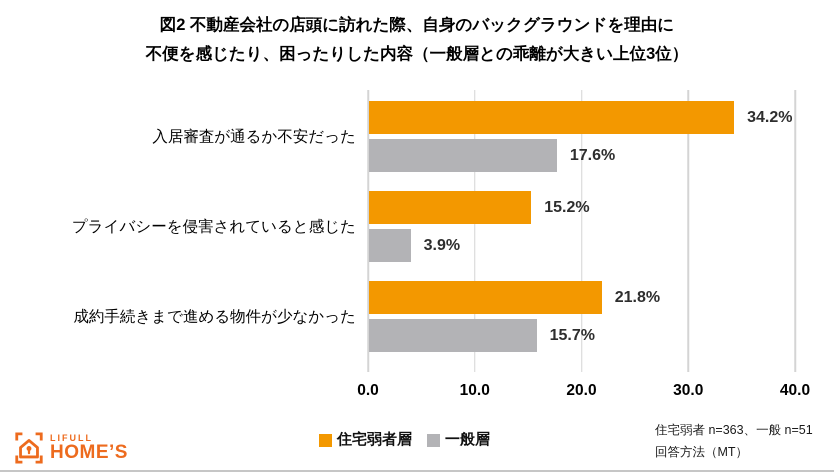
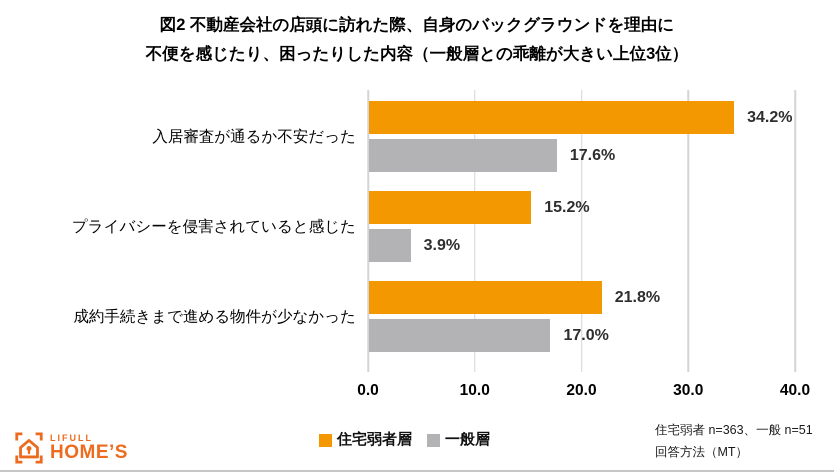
一般層/成約手続きまで進める物件が少なかった: 15.7% -> 17.0%
